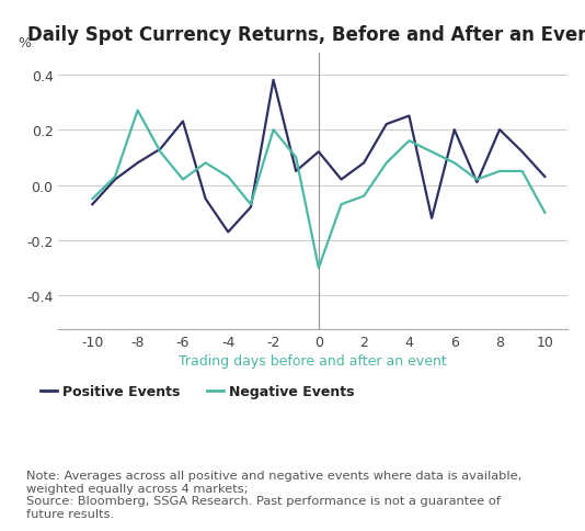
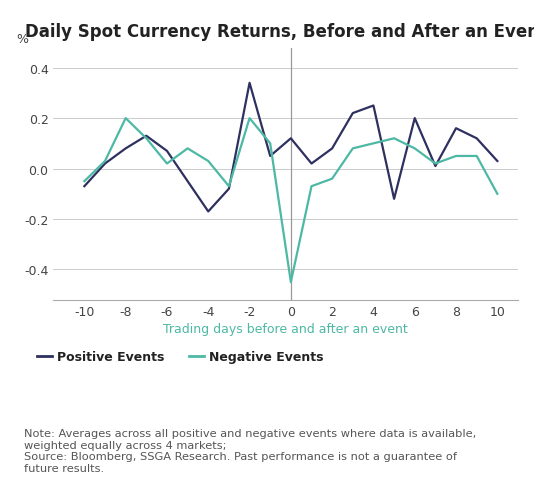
Negative Events/-8: 0.27 -> 0.20
Positive Events/-6: 0.23 -> 0.07
Positive Events/-2: 0.38 -> 0.34
Negative Events/0: -0.30 -> -0.45
Negative Events/4: 0.16 -> 0.10
Positive Events/8: 0.20 -> 0.16
